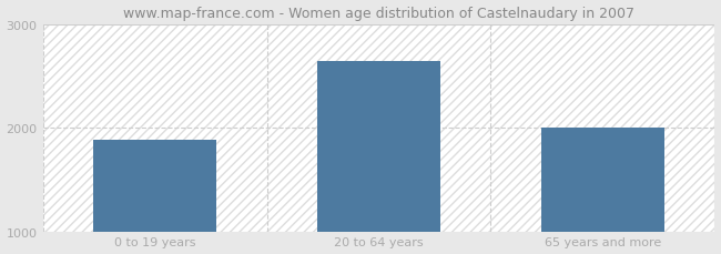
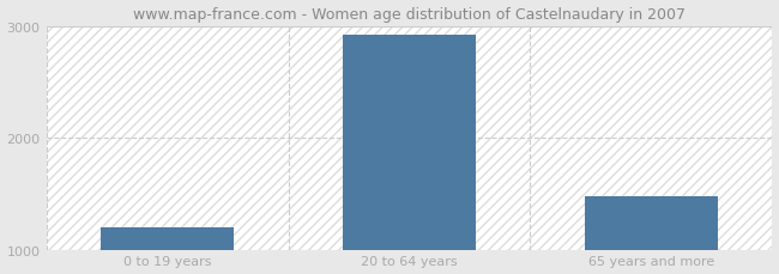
0 to 19 years: 1880 -> 1200
20 to 64 years: 2640 -> 2920
65 years and more: 2000 -> 1480
